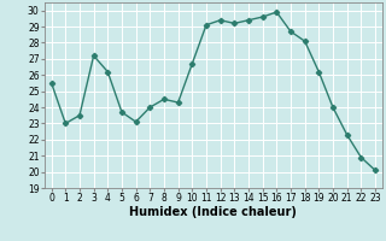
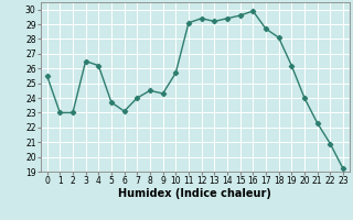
2: 23.5 -> 23.0
3: 27.2 -> 26.5
10: 26.7 -> 25.7
23: 20.1 -> 19.2
